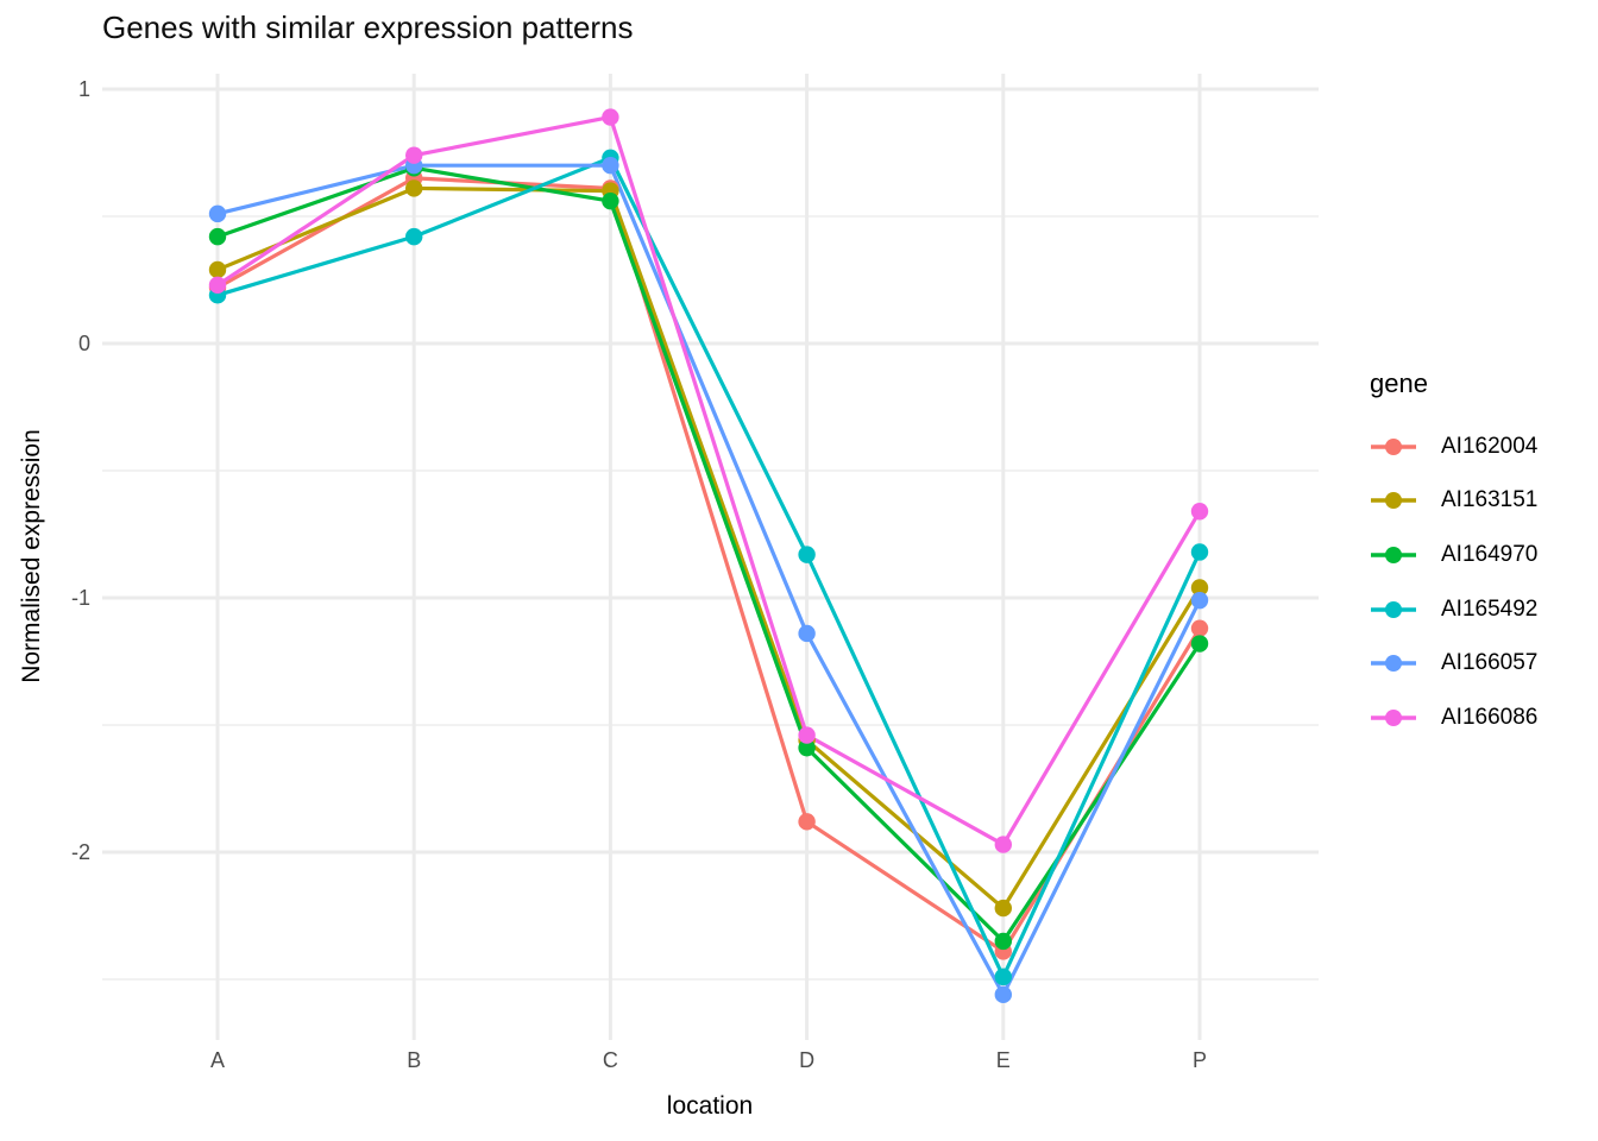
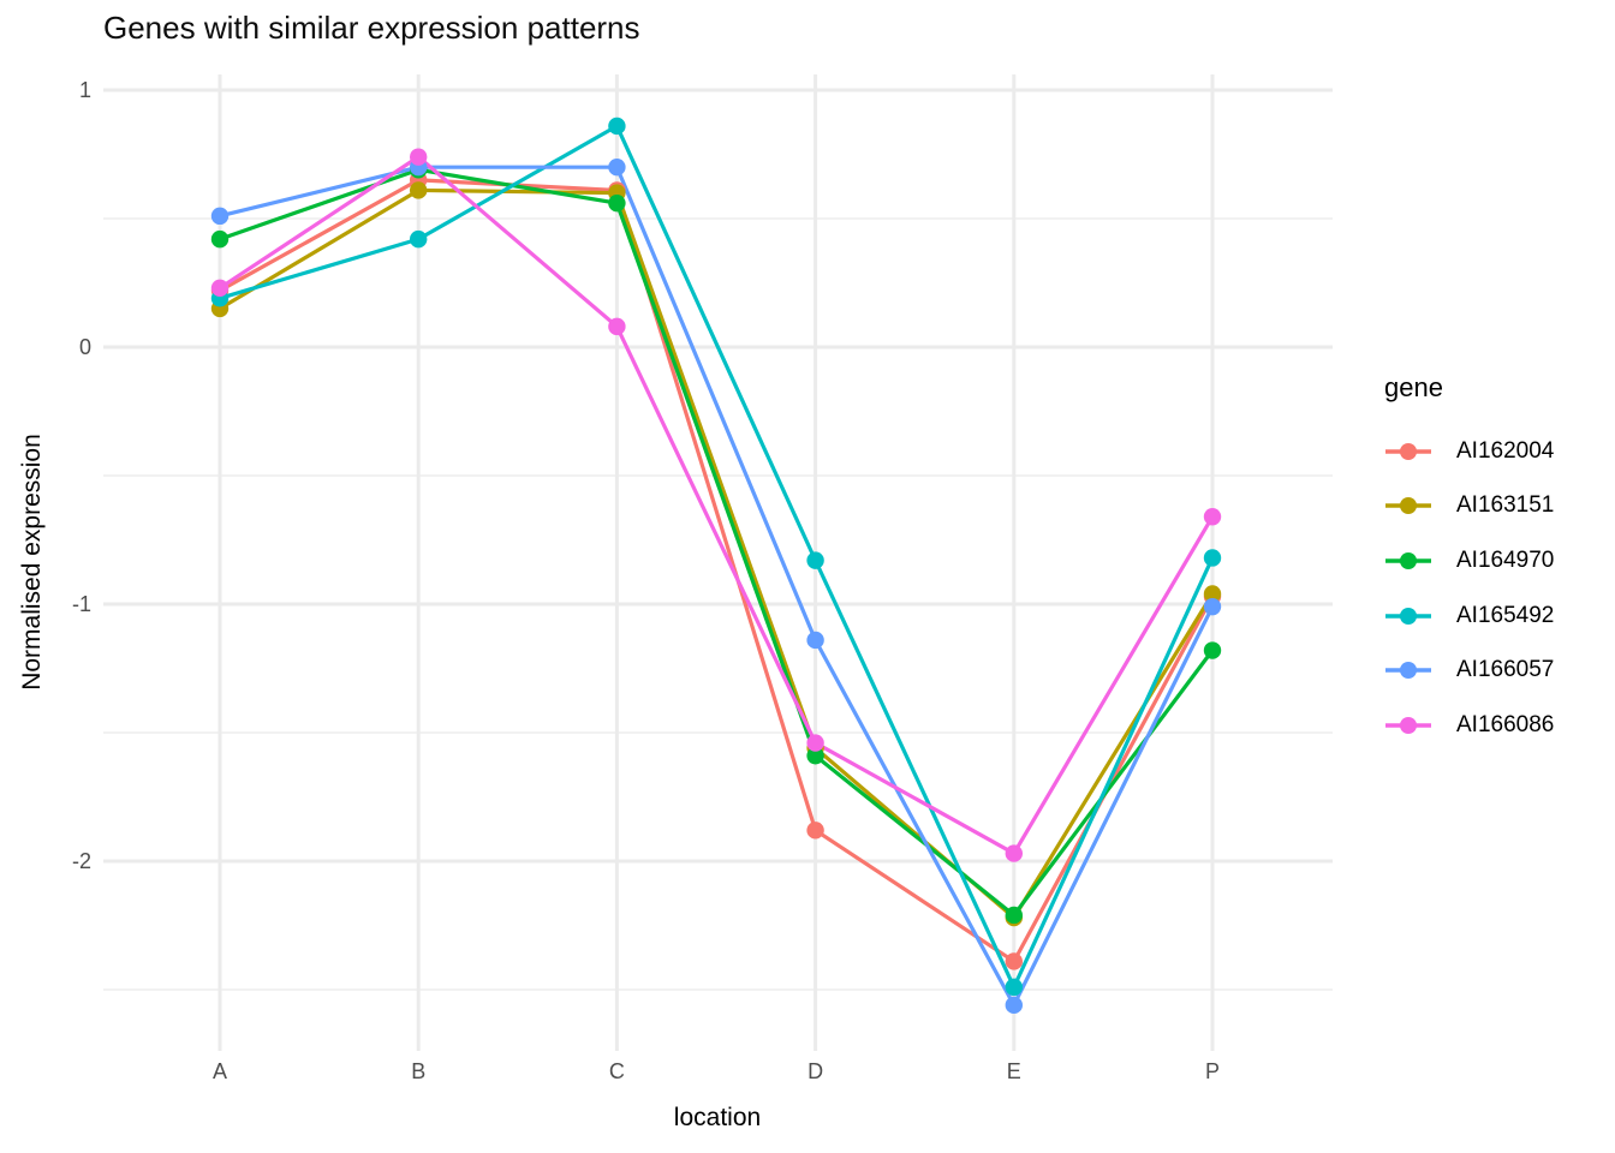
AI163151/A: 0.29 -> 0.15
AI165492/C: 0.73 -> 0.86
AI166086/C: 0.89 -> 0.08
AI164970/E: -2.35 -> -2.21
AI162004/P: -1.12 -> -0.97
